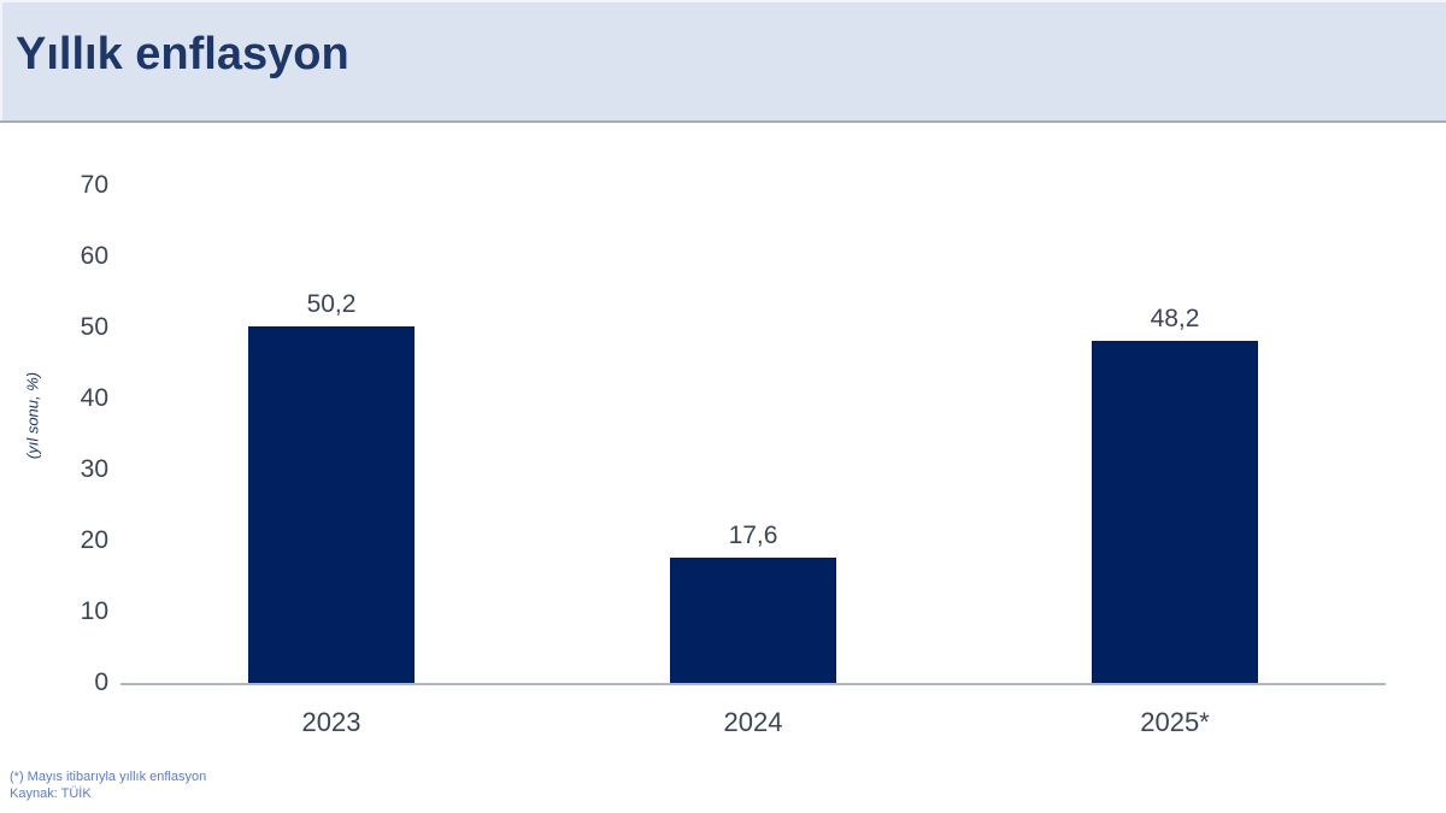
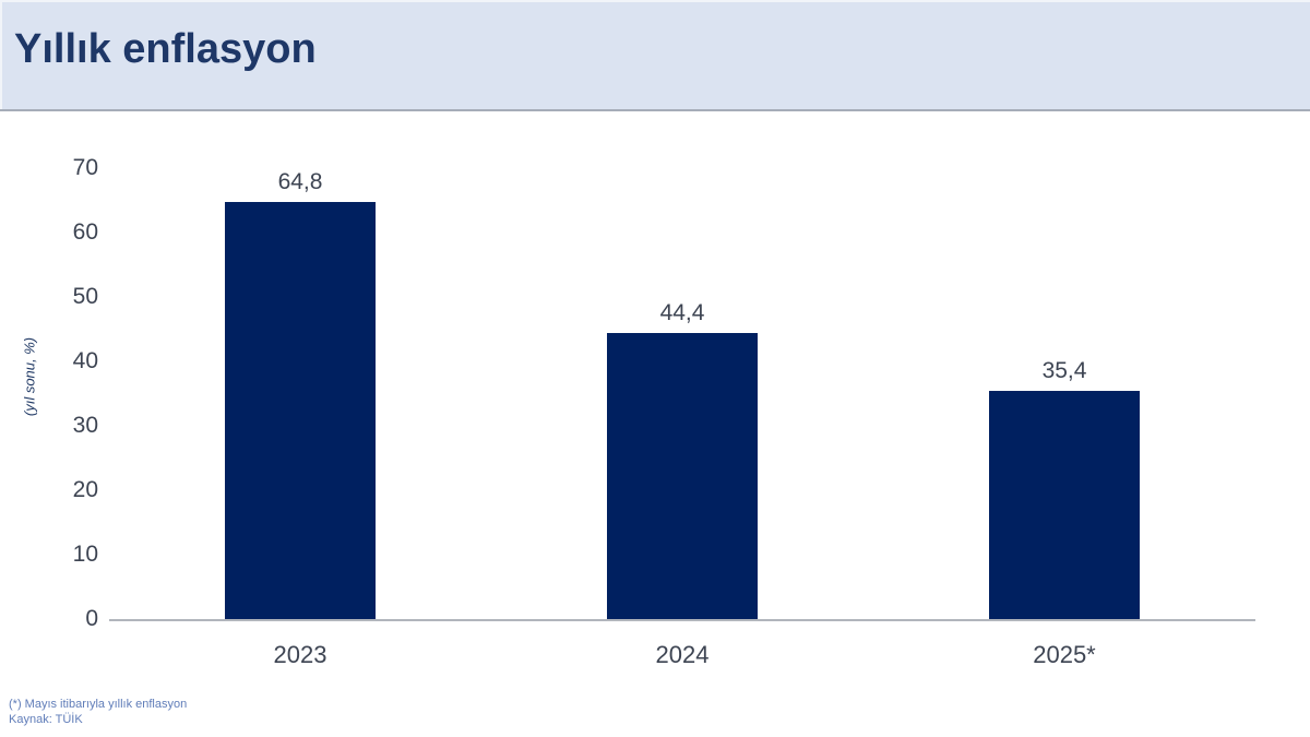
2023: 50,2 -> 64,8
2024: 17,6 -> 44,4
2025*: 48,2 -> 35,4
